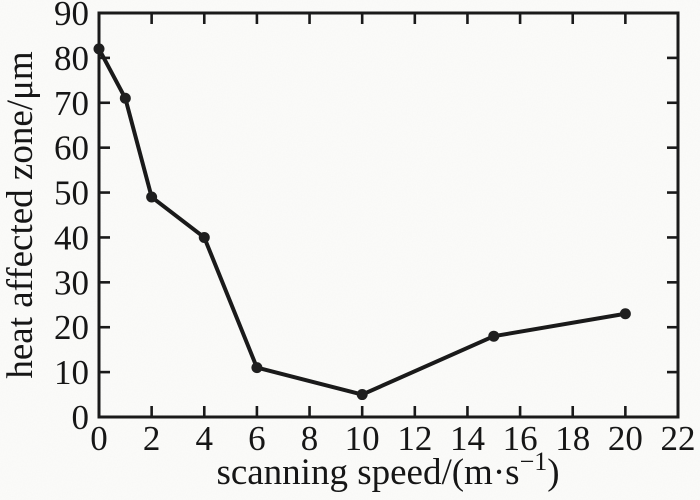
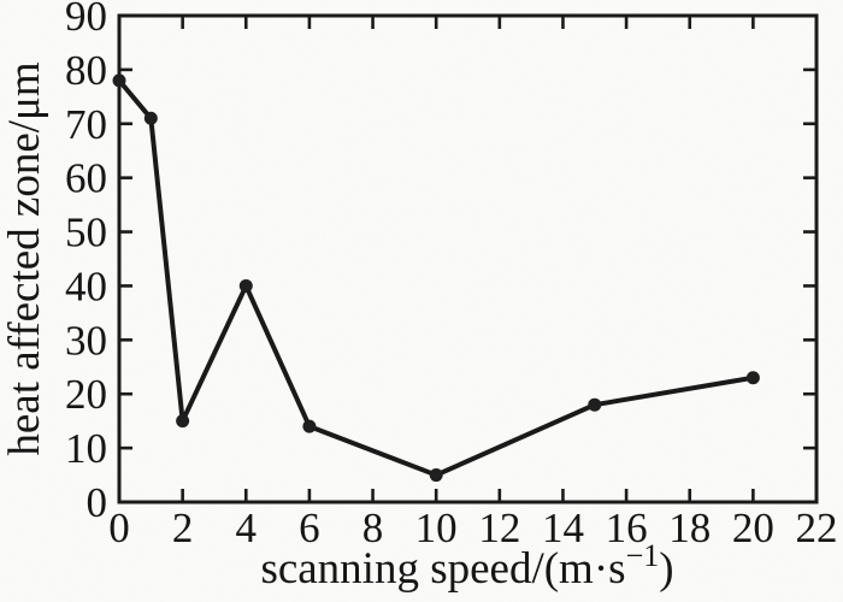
0: 82 -> 78
2: 49 -> 15
6: 11 -> 14
